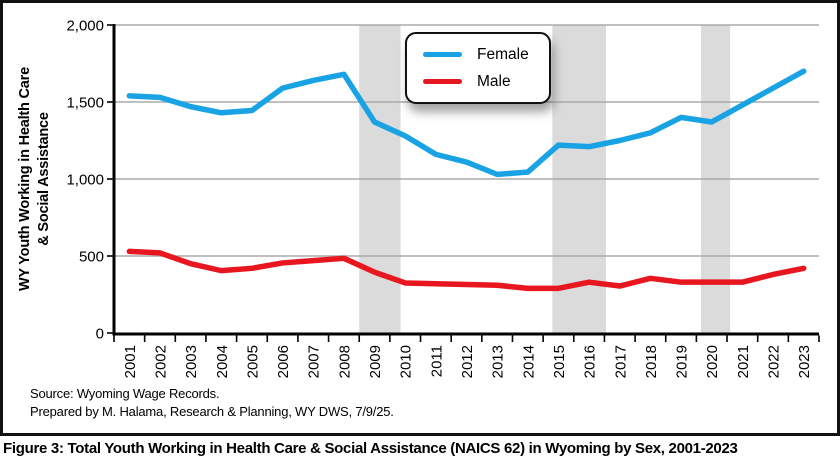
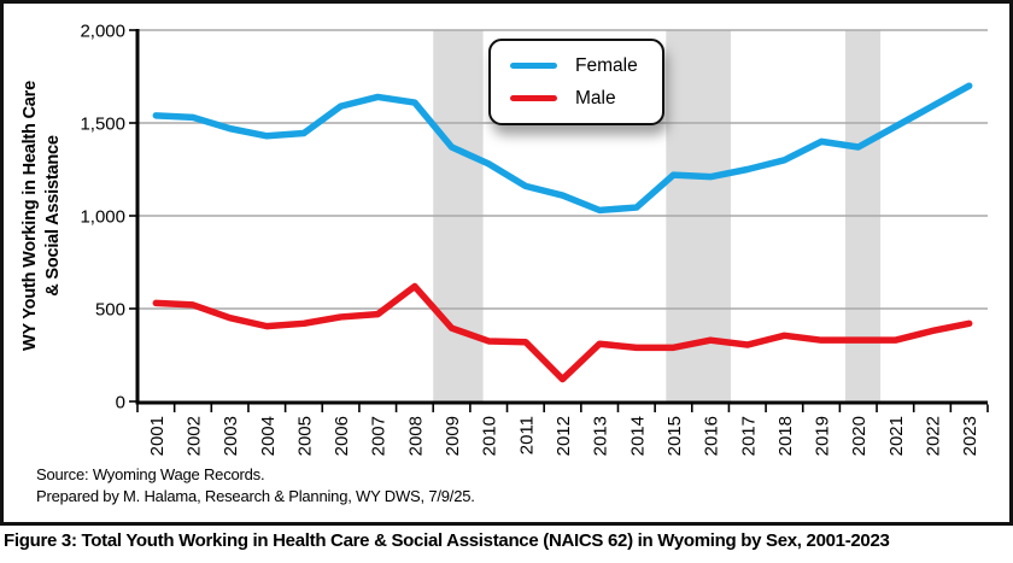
Female/2008: 1680 -> 1610
Male/2008: 480 -> 620
Male/2012: 320 -> 120
